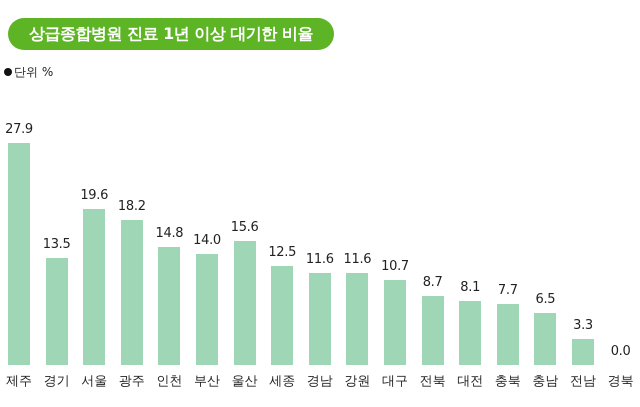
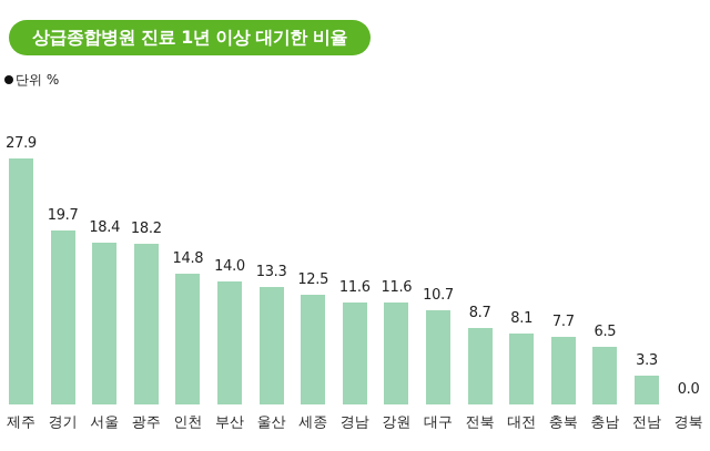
경기: 13.5 -> 19.7
서울: 19.6 -> 18.4
울산: 15.6 -> 13.3
